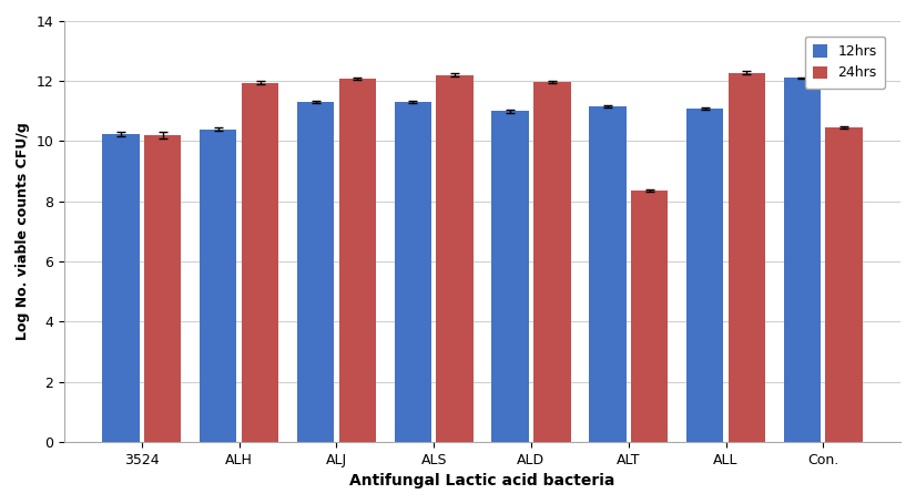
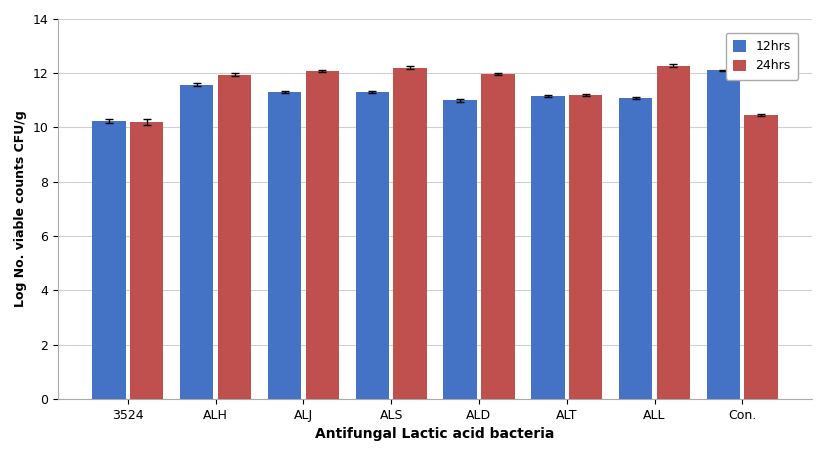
12hrs/ALH: 10.40 -> 11.57
24hrs/ALT: 8.35 -> 11.20
